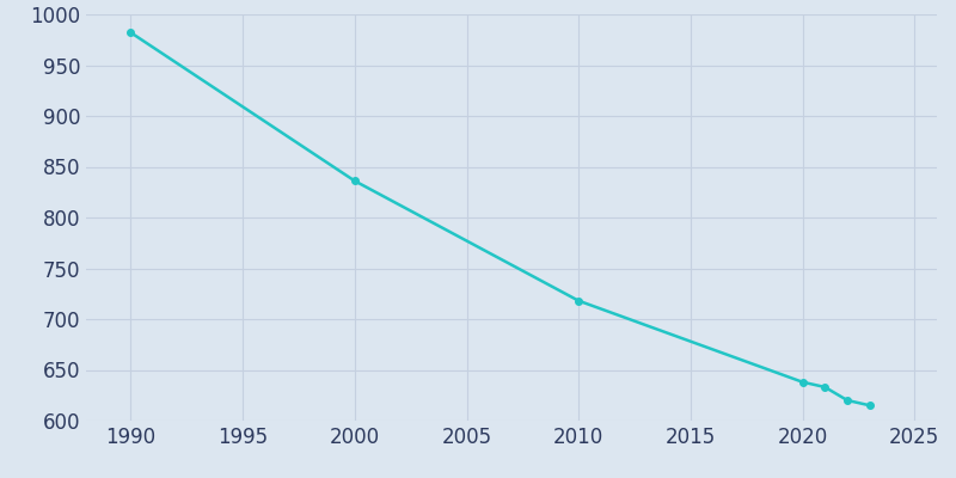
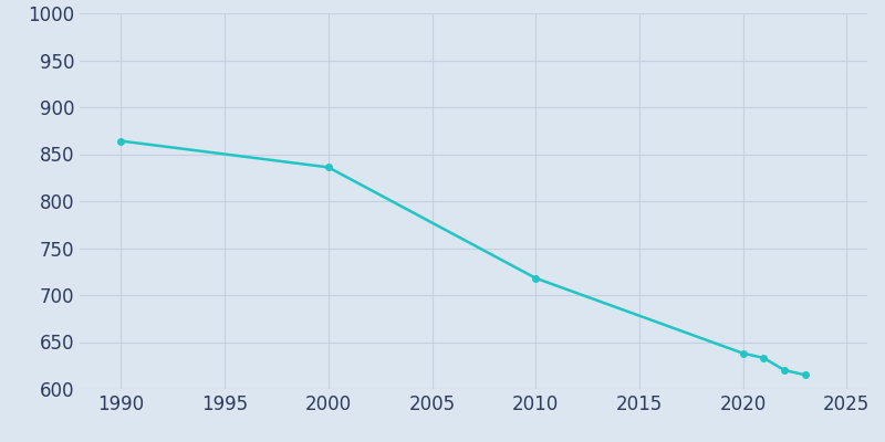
1990: 982 -> 864
